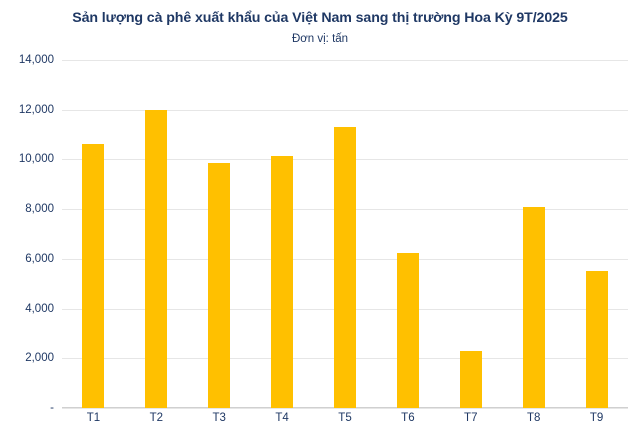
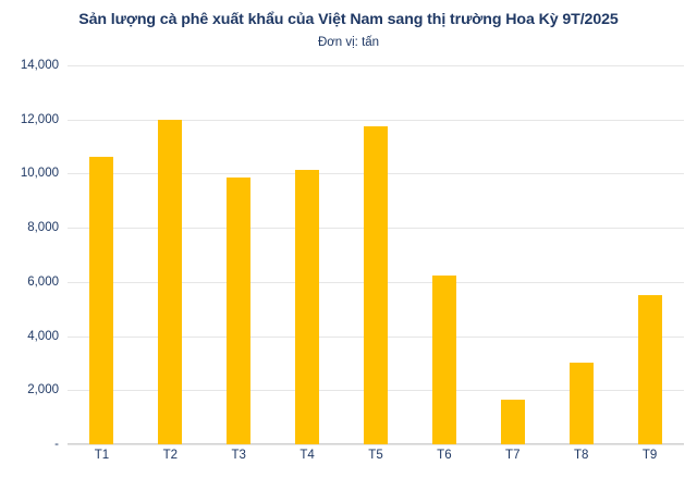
T5: 11300 -> 11700
T7: 2300 -> 1600
T8: 8100 -> 3000
